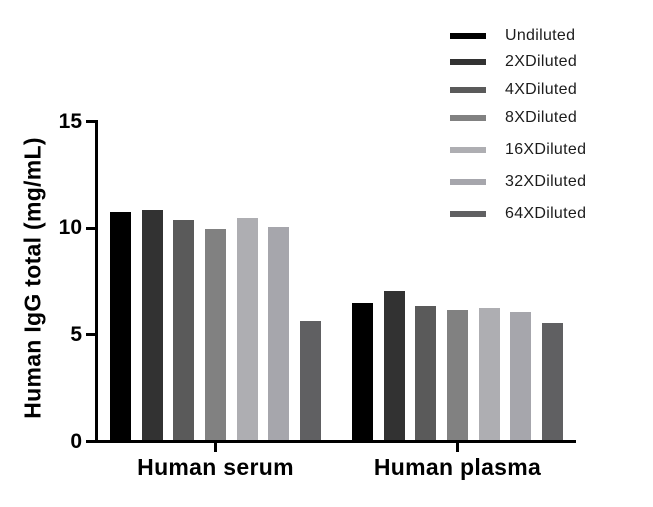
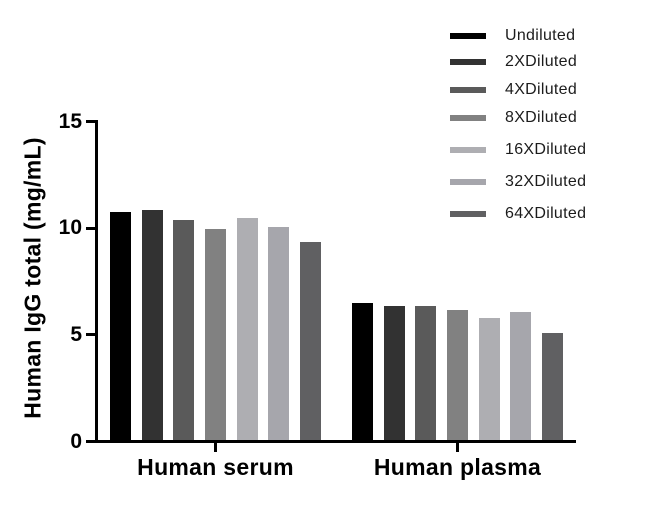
64XDiluted/Human serum: 5.6 -> 9.3
2XDiluted/Human plasma: 7.0 -> 6.3
16XDiluted/Human plasma: 6.2 -> 5.7
64XDiluted/Human plasma: 5.5 -> 5.0
